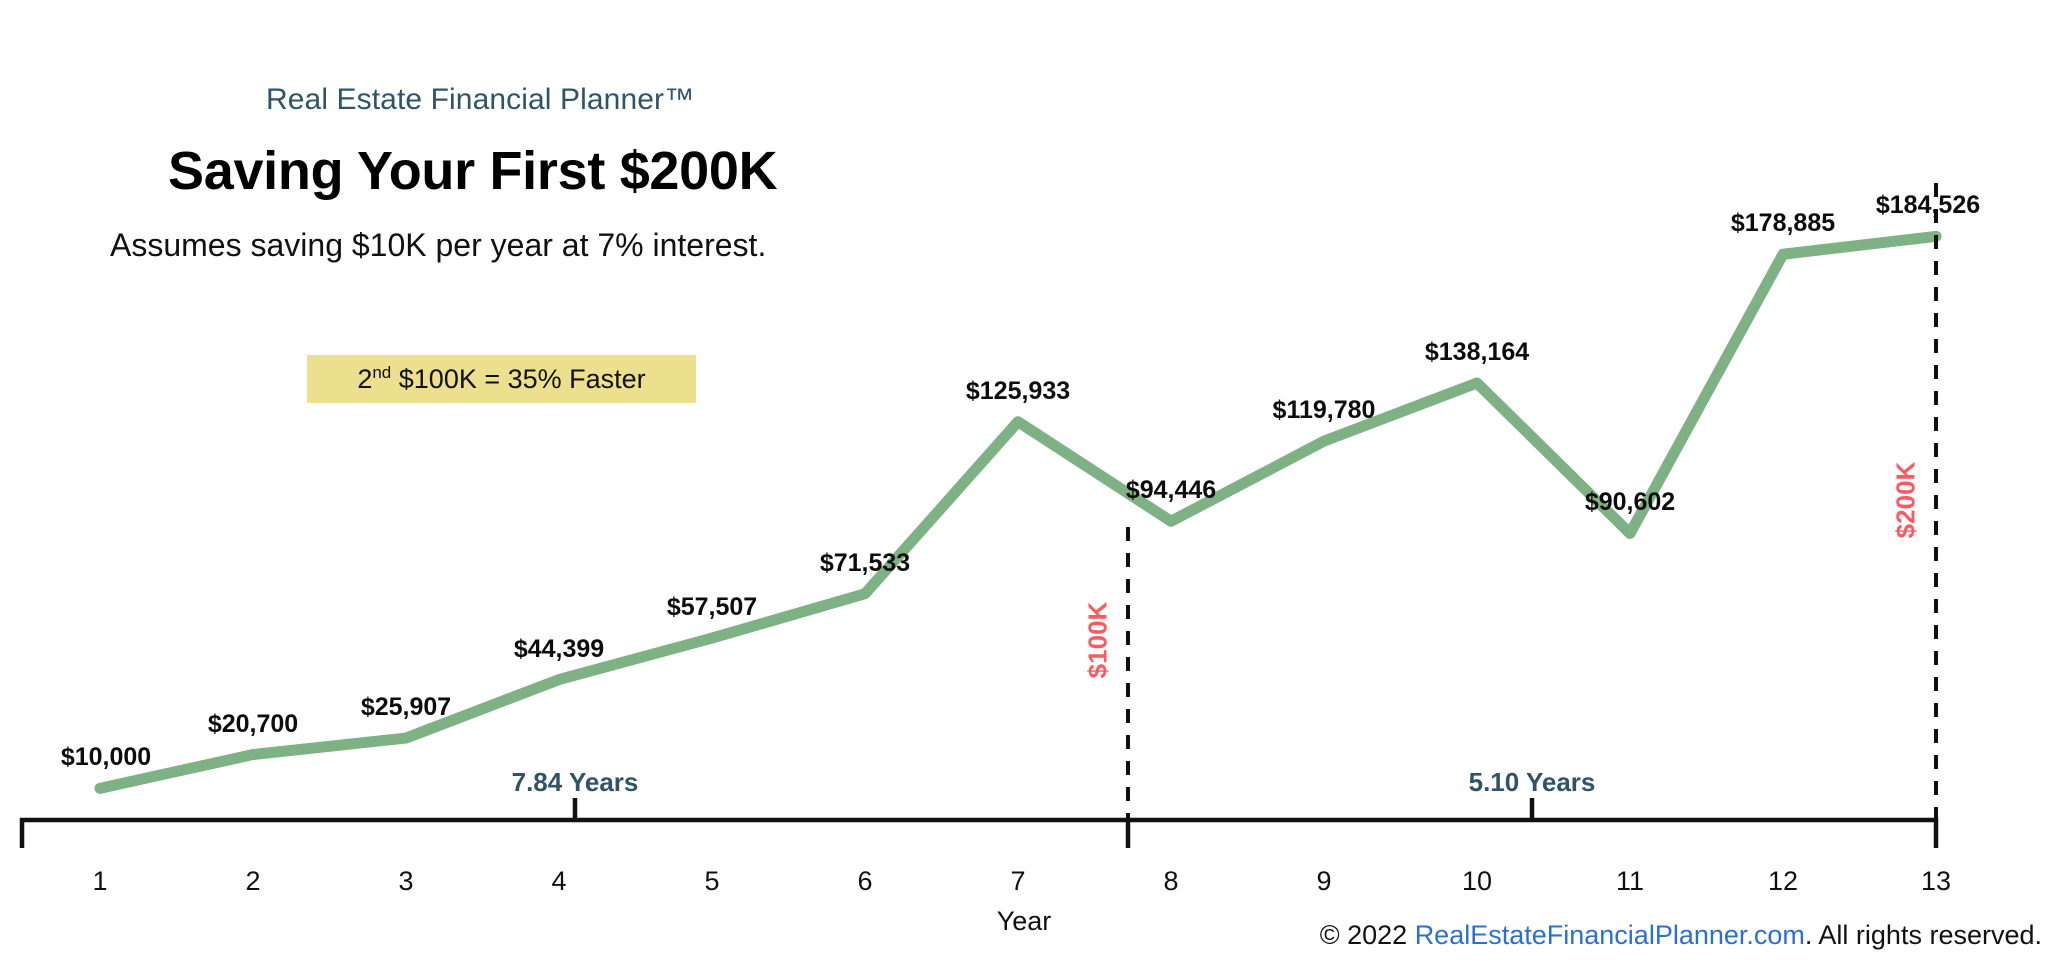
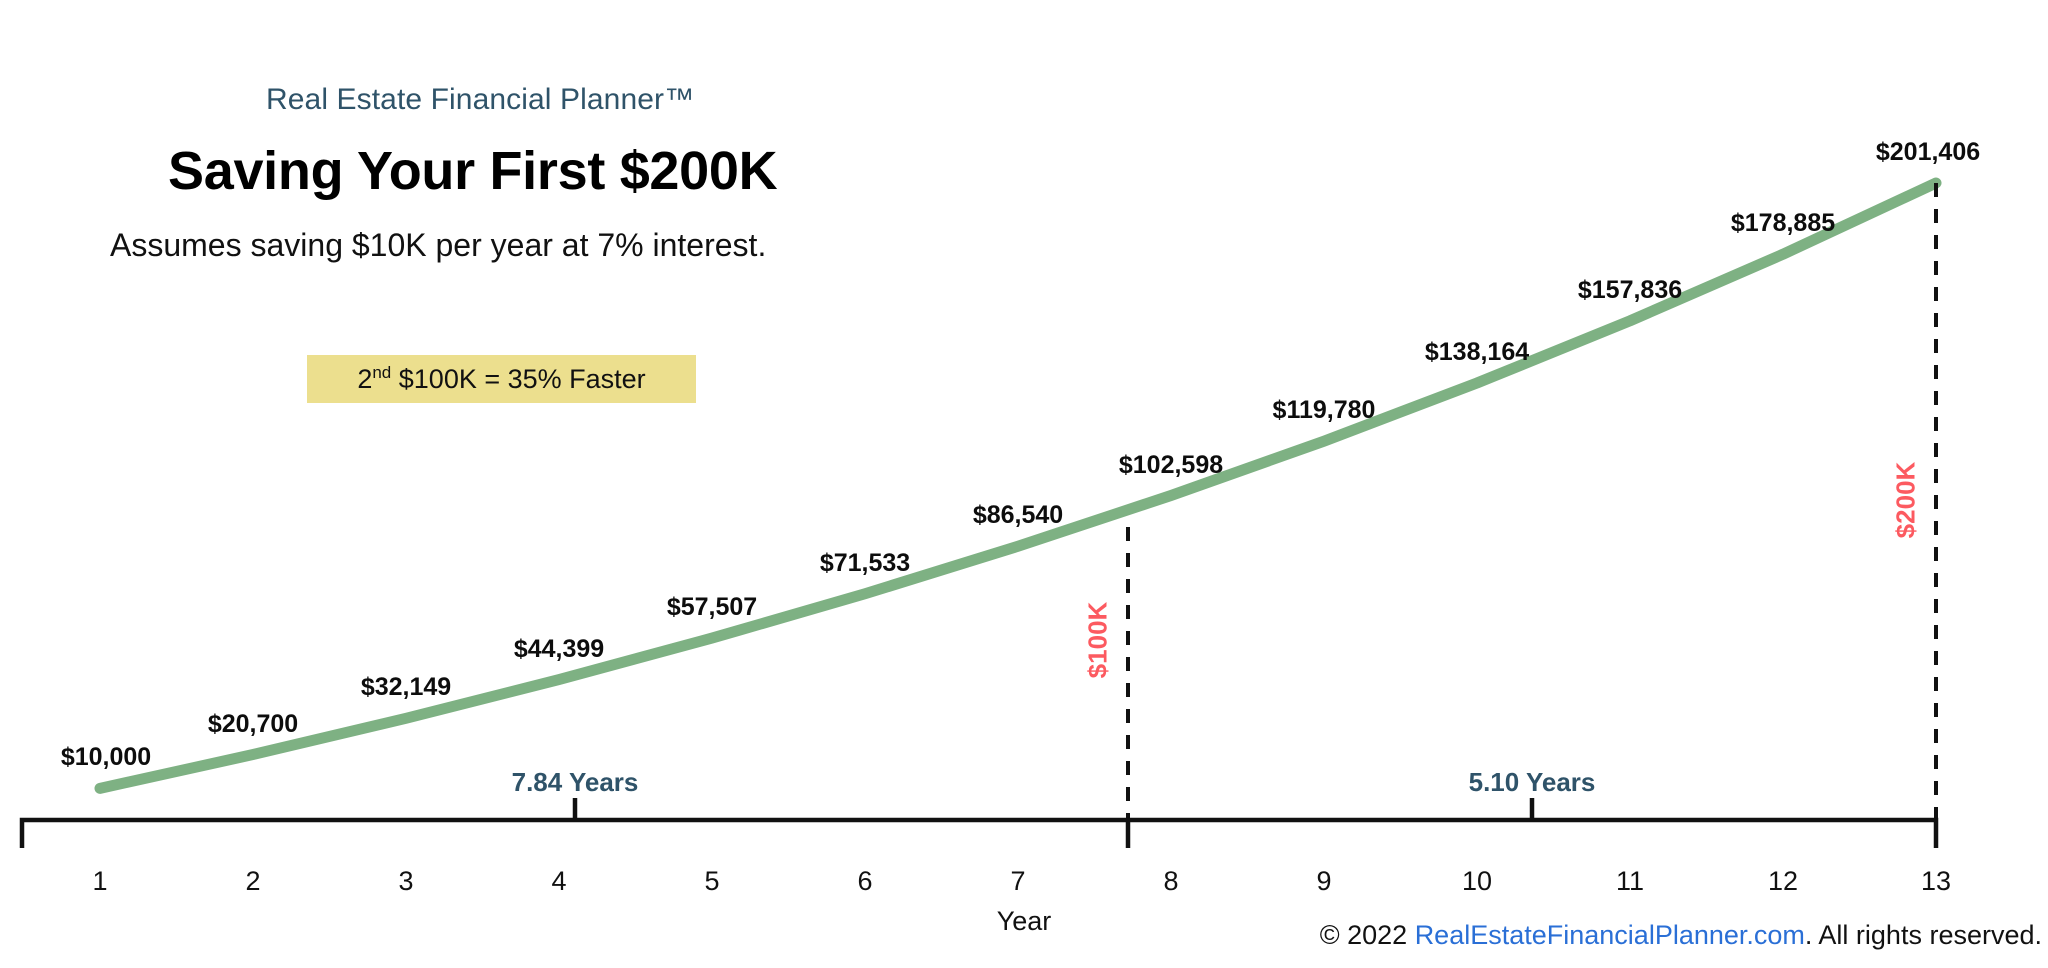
3: $25,907 -> $32,149
7: $125,933 -> $86,540
8: $94,446 -> $102,598
11: $90,602 -> $157,836
13: $184,526 -> $201,406
